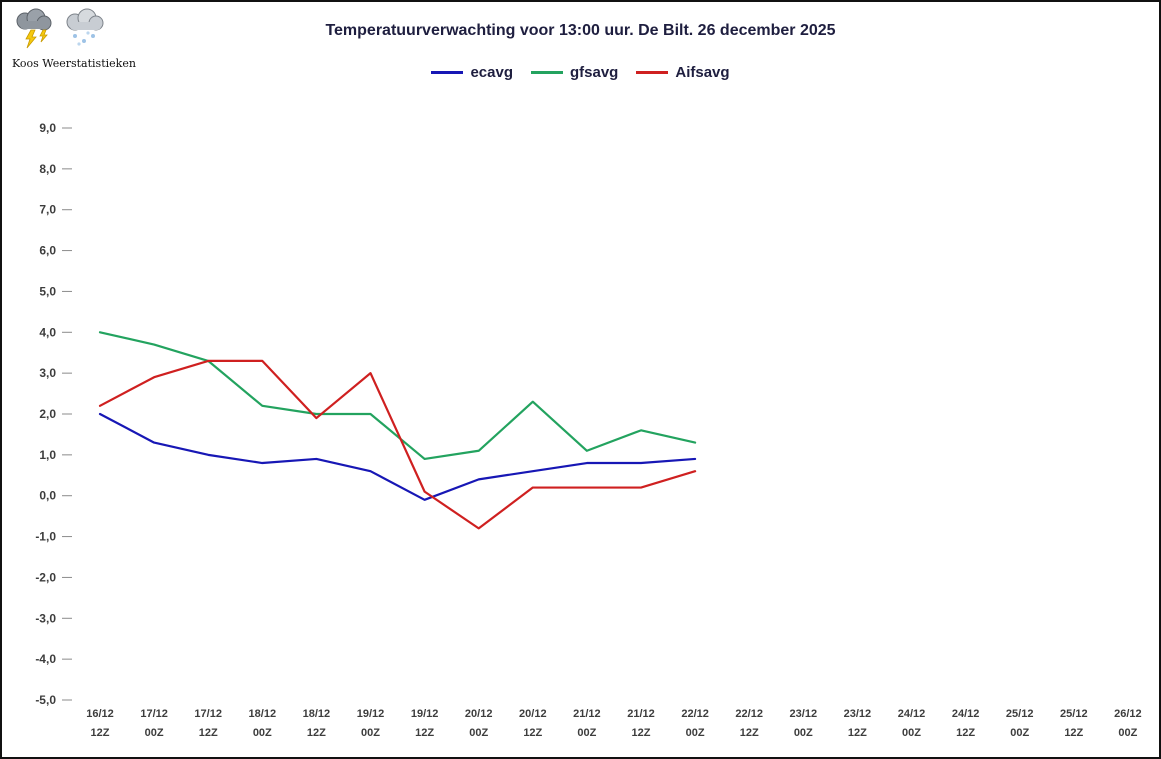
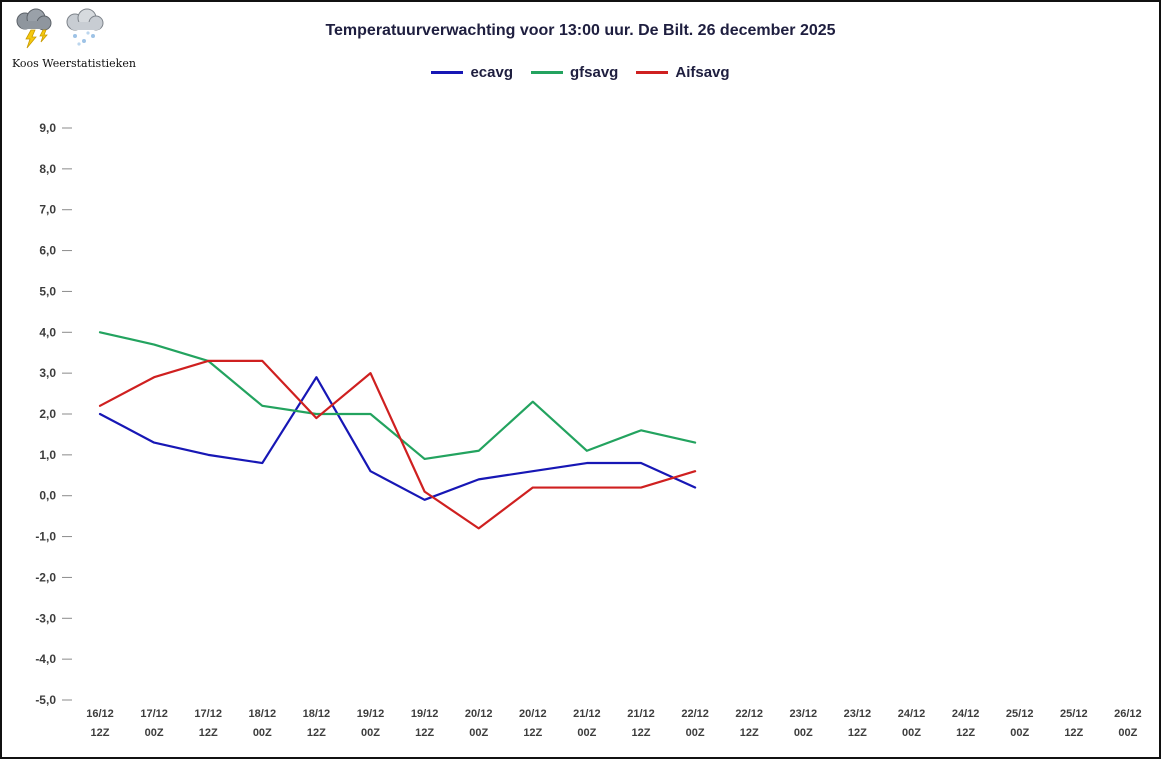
ecavg/18/12 12Z: 0,9 -> 2,9
ecavg/22/12 00Z: 0,9 -> 0,2
